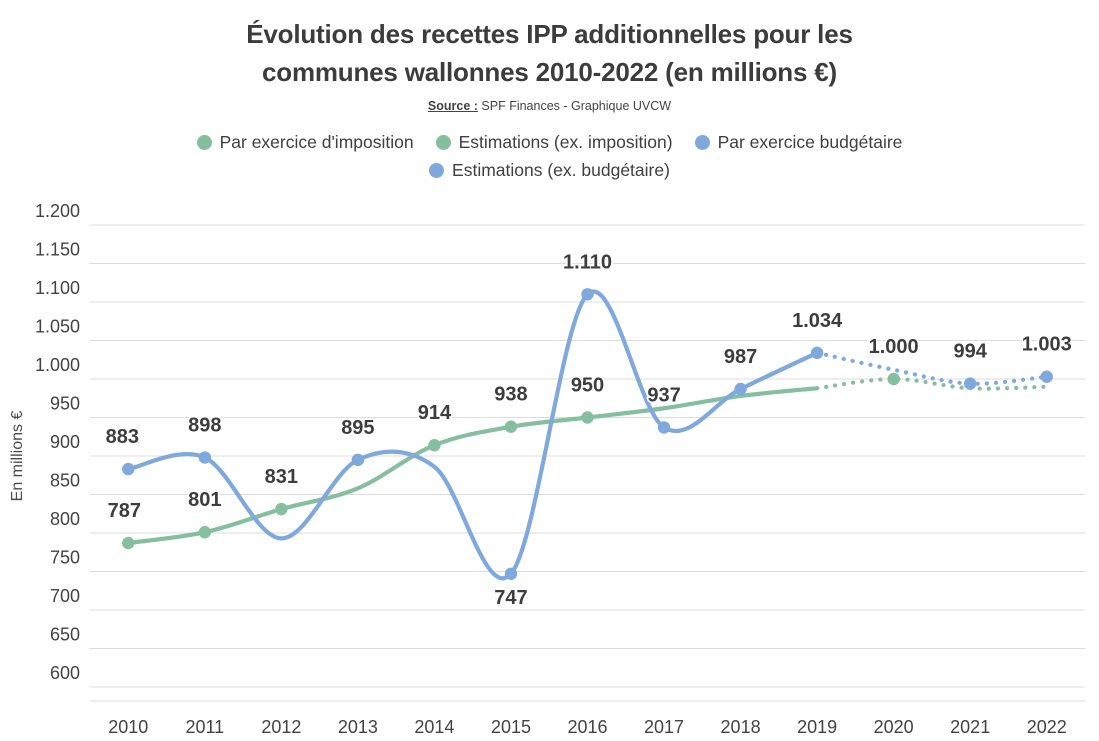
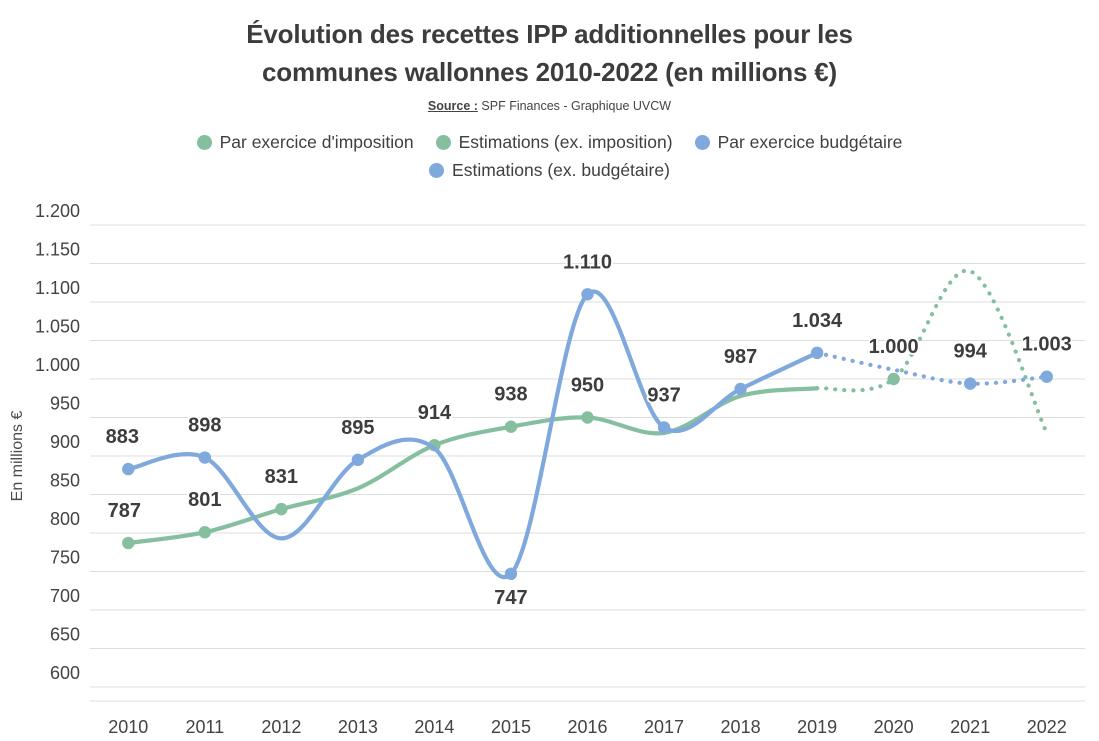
Par exercice budgétaire/2014: 890 -> 910
Par exercice d'imposition/2017: 960 -> 930
Par exercice d'imposition/2021: 990 -> 1140
Par exercice d'imposition/2022: 990 -> 930
